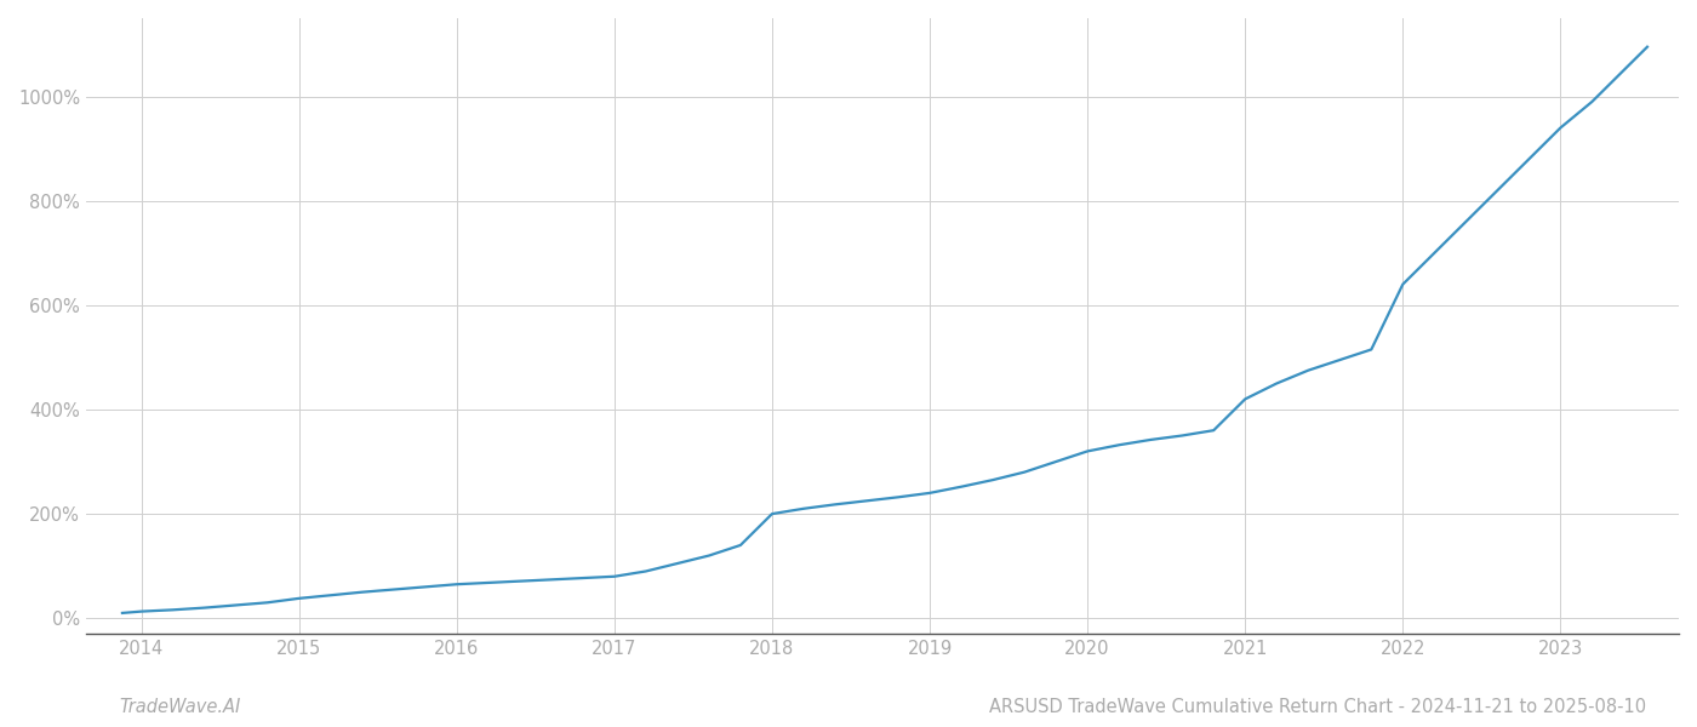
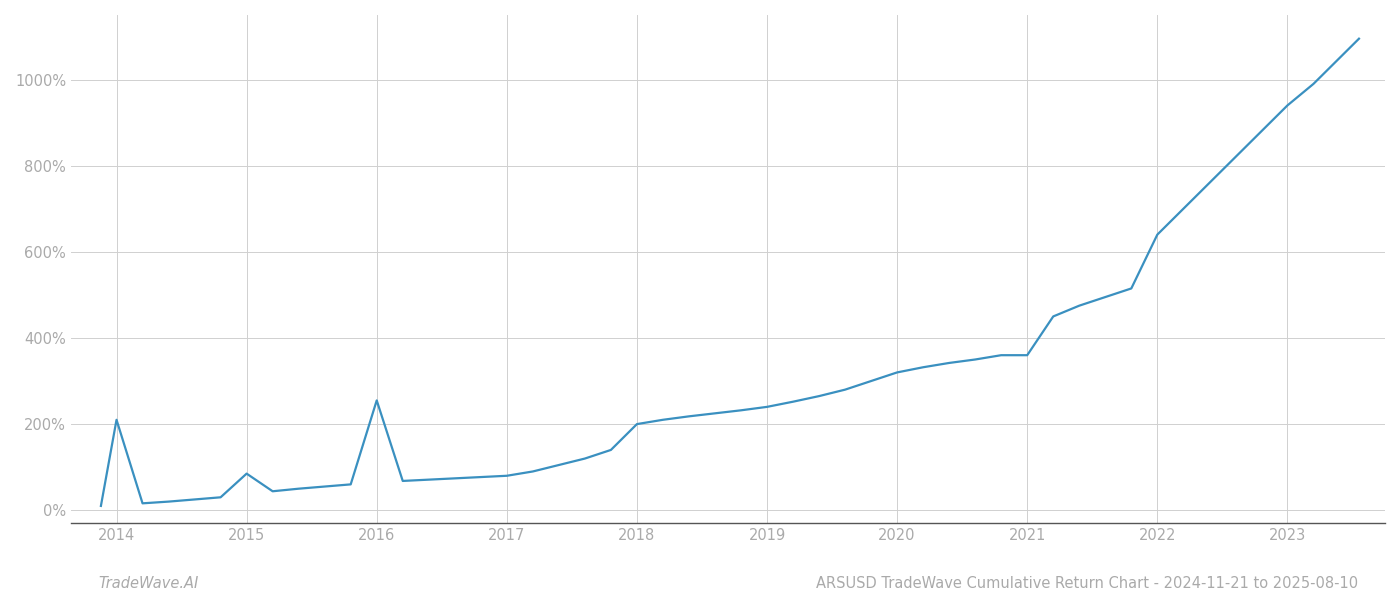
2014: 13% -> 210%
2015: 38% -> 85%
2016: 65% -> 255%
2021: 420% -> 360%
